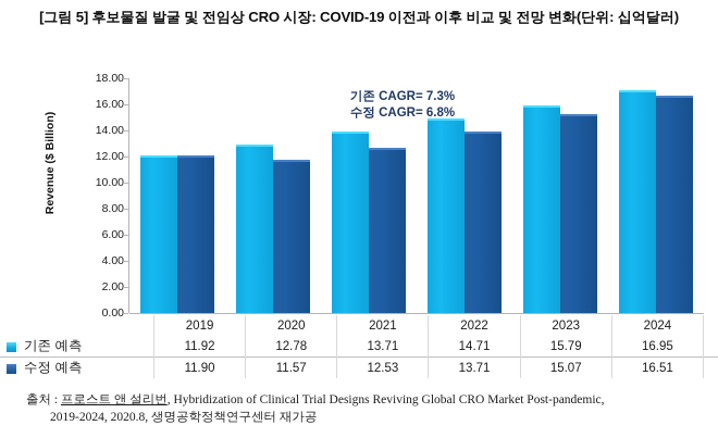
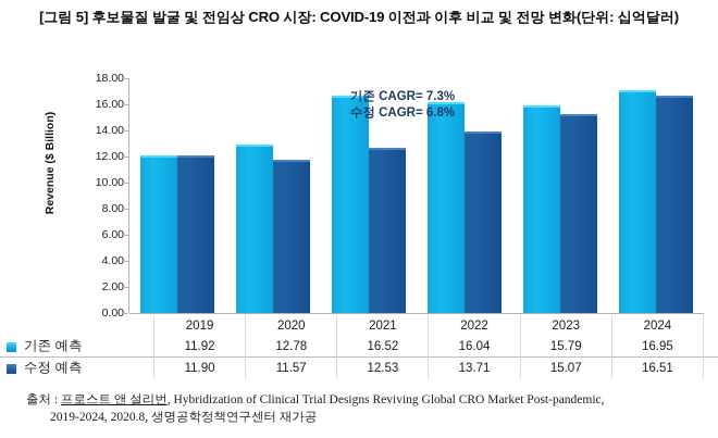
기존 예측/2021: 13.71 -> 16.52
기존 예측/2022: 14.71 -> 16.04
